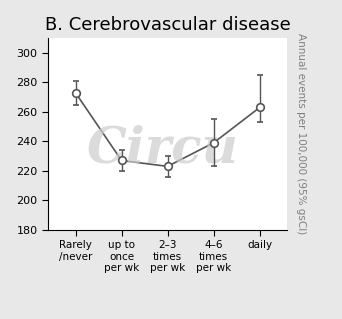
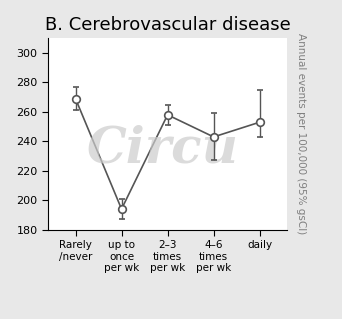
Rarely /never: 273 -> 269
up to once per wk: 227 -> 194
2–3 times per wk: 223 -> 258
4–6 times per wk: 239 -> 243
daily: 263 -> 253
